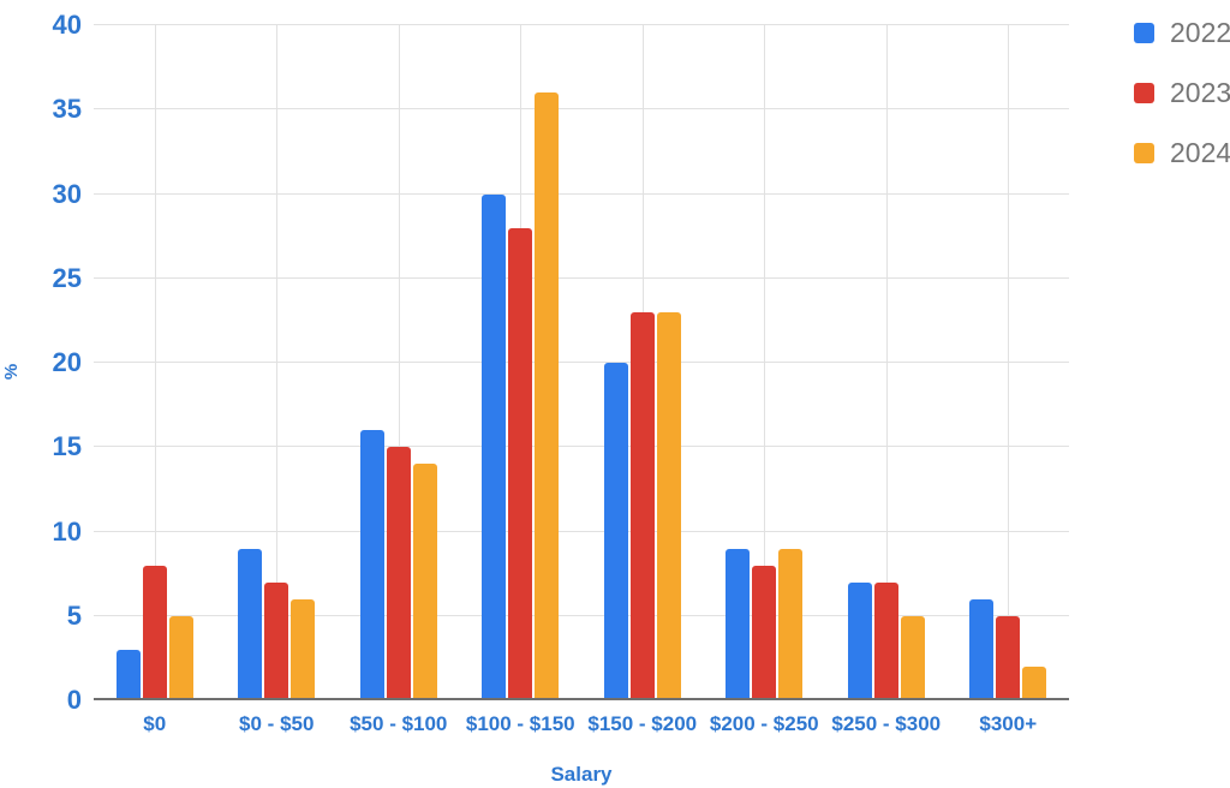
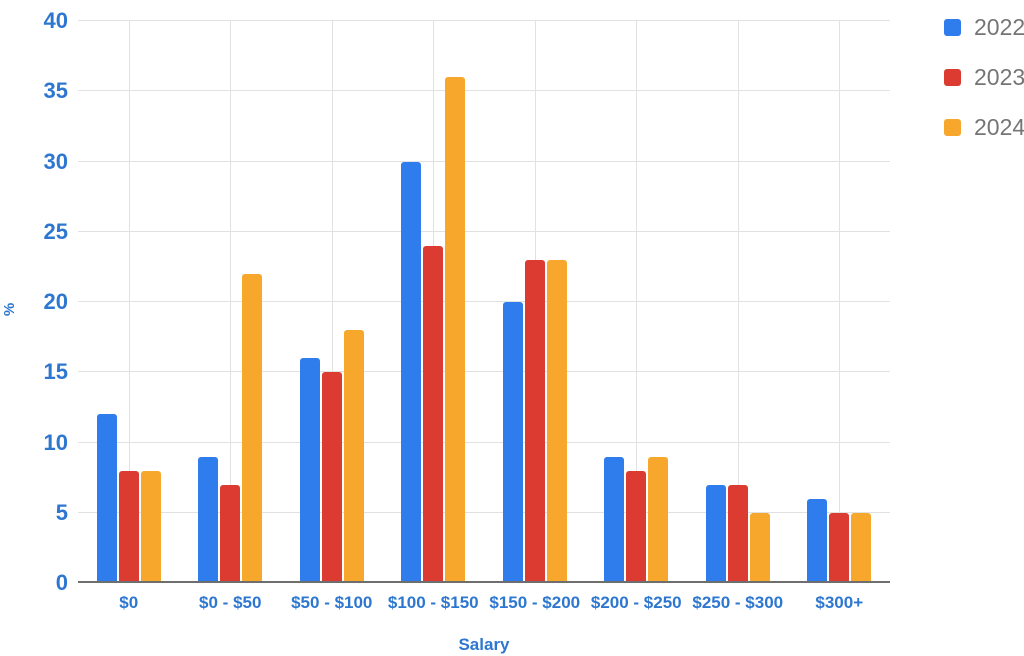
2022/$0: 3 -> 12
2024/$0: 5 -> 8
2024/$0 - $50: 6 -> 22
2024/$50 - $100: 14 -> 18
2023/$100 - $150: 28 -> 24
2024/$300+: 2 -> 5
